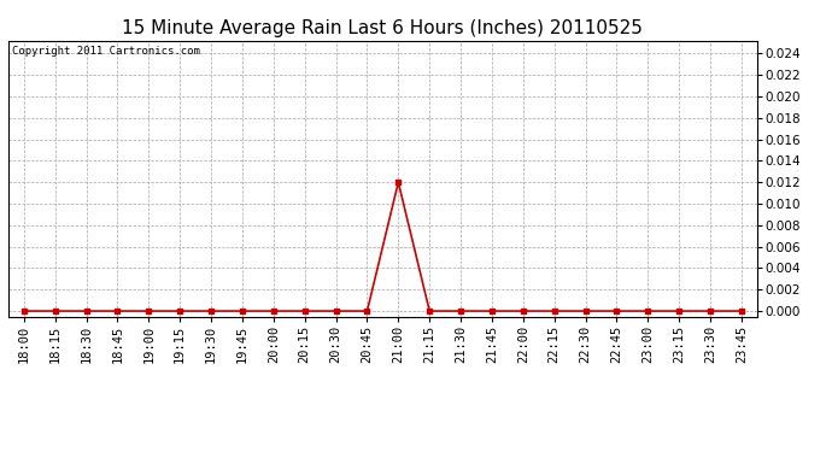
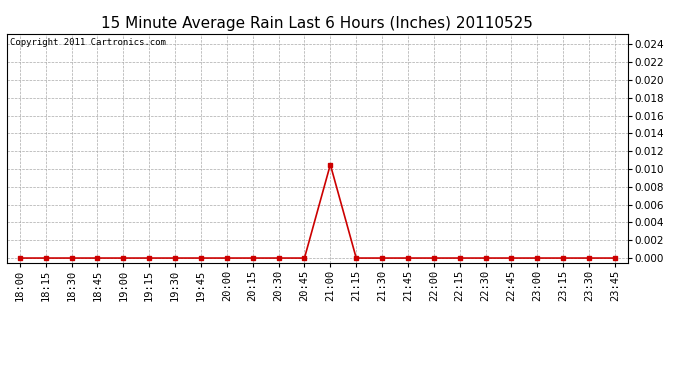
21:00: 0.0120 -> 0.0105
